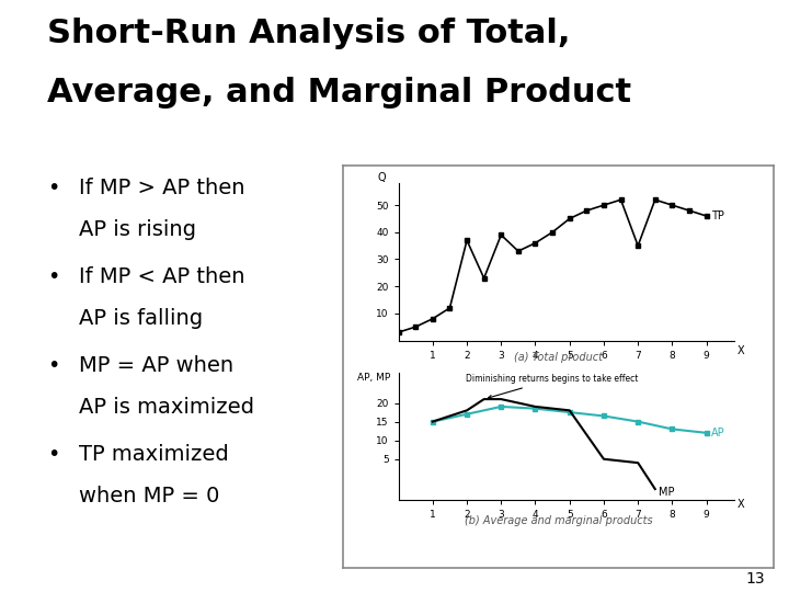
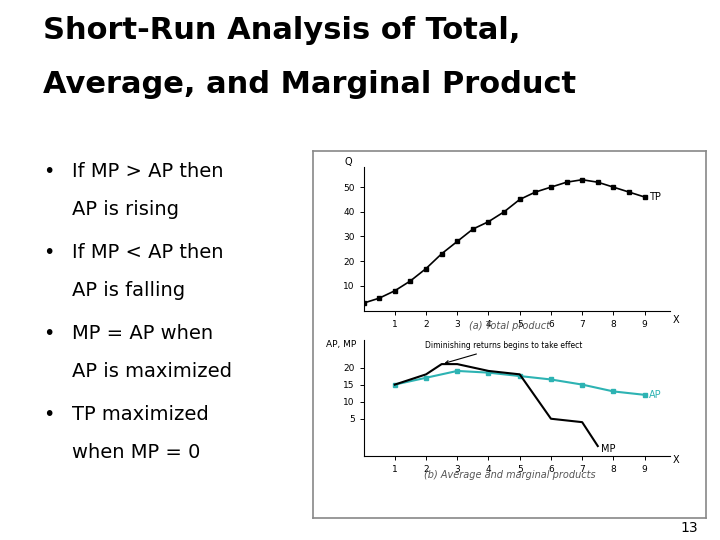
2: 37 -> 17
3: 39 -> 28
7: 35 -> 53
